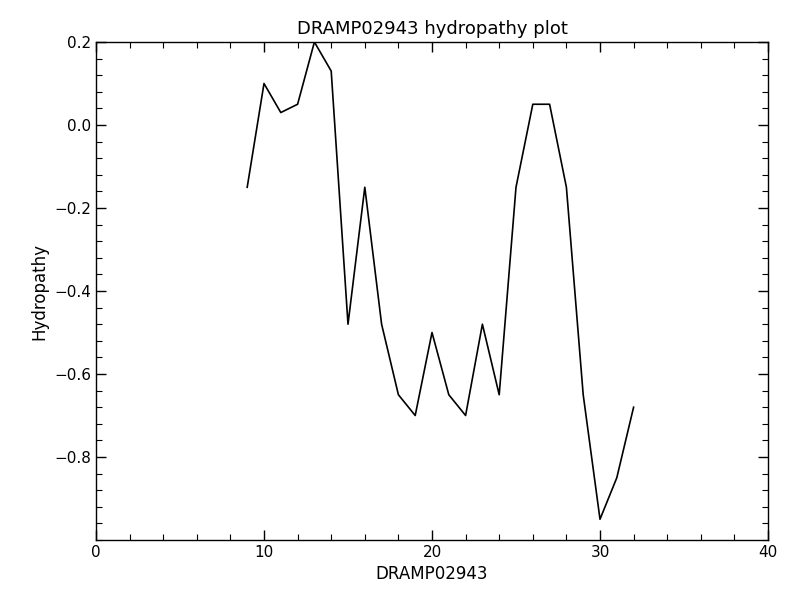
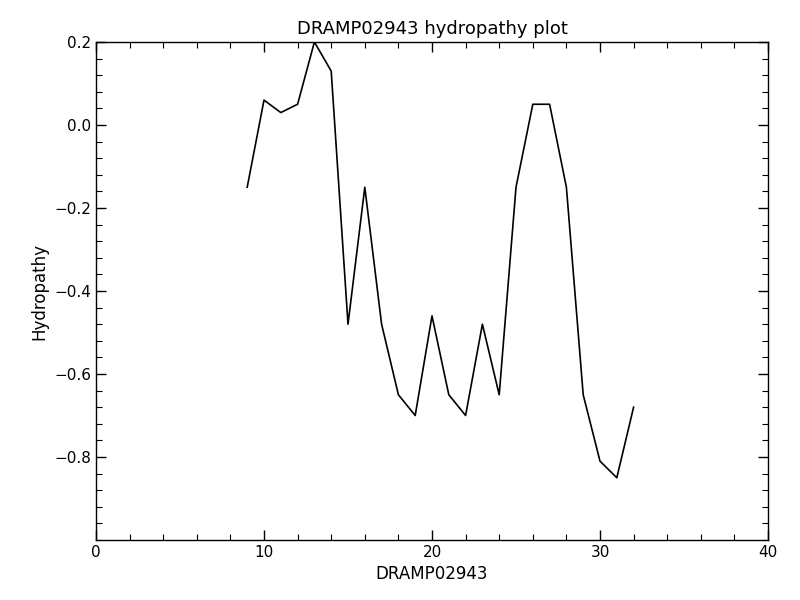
10: 0.10 -> 0.06
20: -0.50 -> -0.46
30: -0.95 -> -0.81
